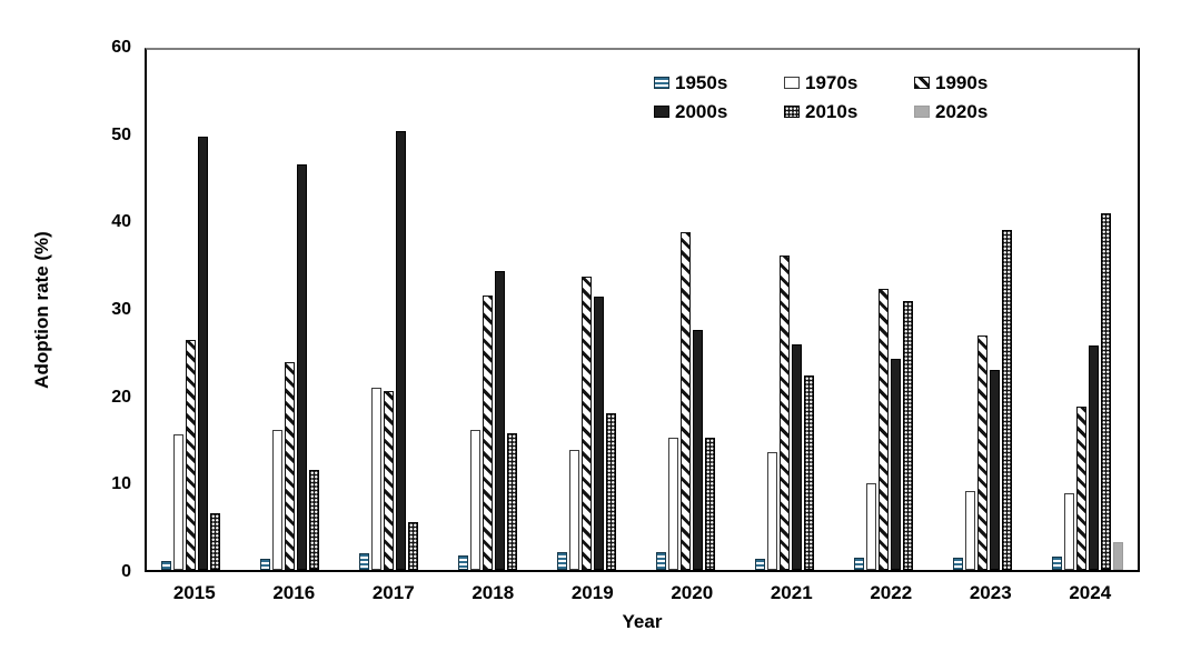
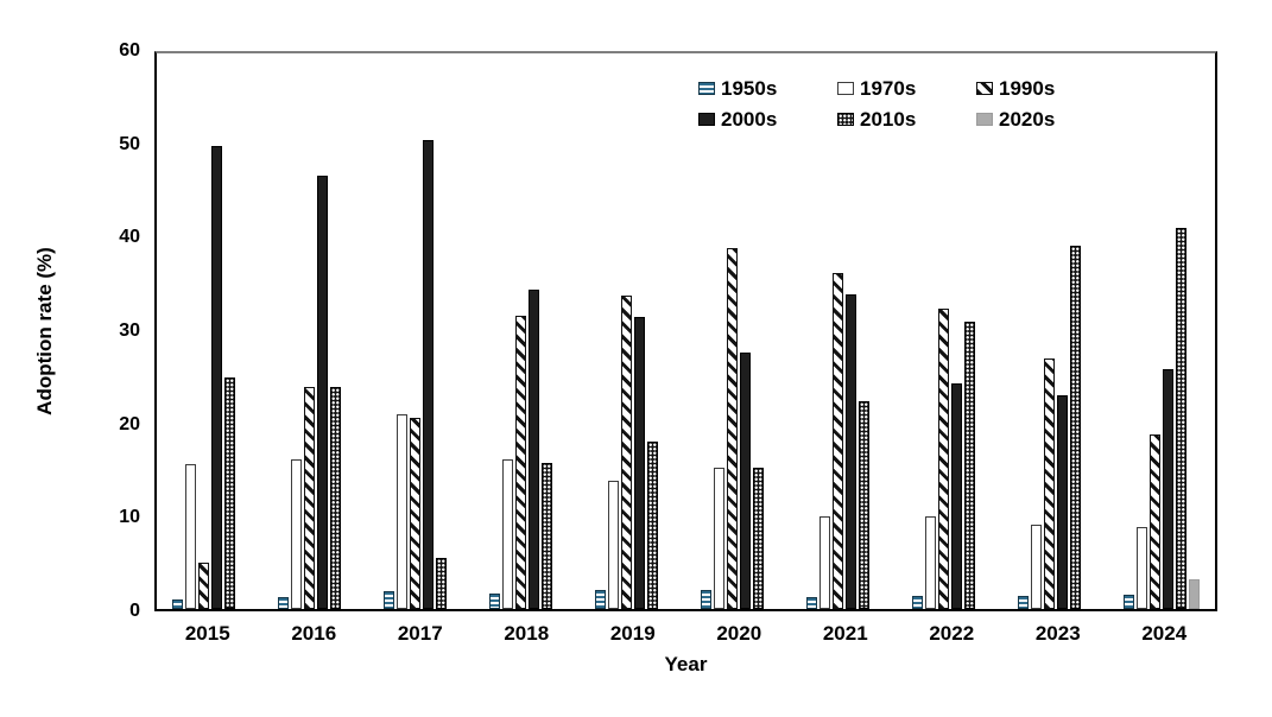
1990s/2015: 26 -> 5
2010s/2015: 7 -> 25
2010s/2016: 12 -> 24
1970s/2021: 14 -> 10
2000s/2021: 26 -> 34
